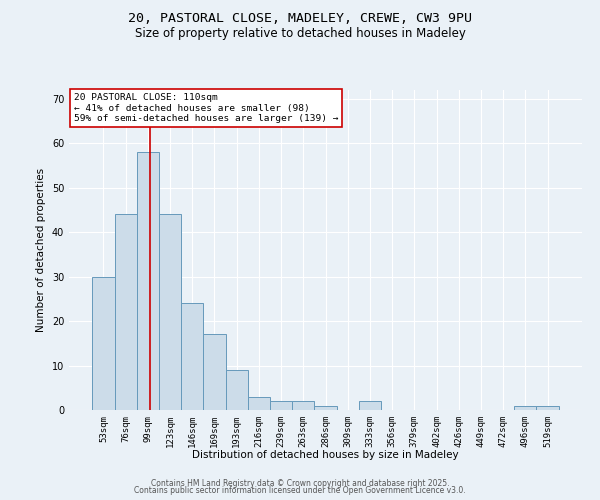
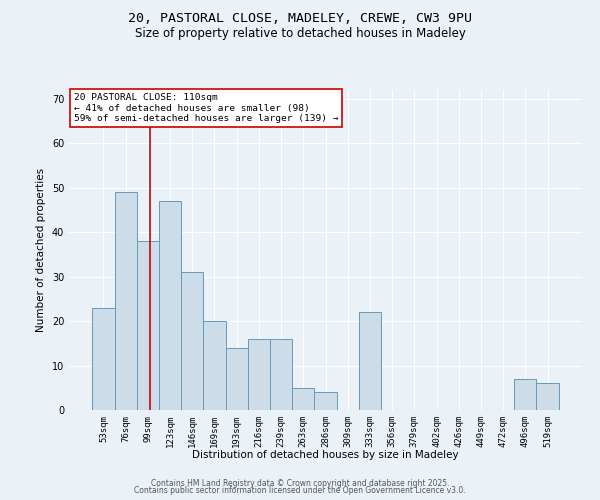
53sqm: 30 -> 23
76sqm: 44 -> 49
99sqm: 58 -> 38
123sqm: 44 -> 47
146sqm: 24 -> 31
169sqm: 17 -> 20
193sqm: 9 -> 14
216sqm: 3 -> 16
239sqm: 2 -> 16
263sqm: 2 -> 5
286sqm: 1 -> 4
333sqm: 2 -> 22
496sqm: 1 -> 7
519sqm: 1 -> 6
